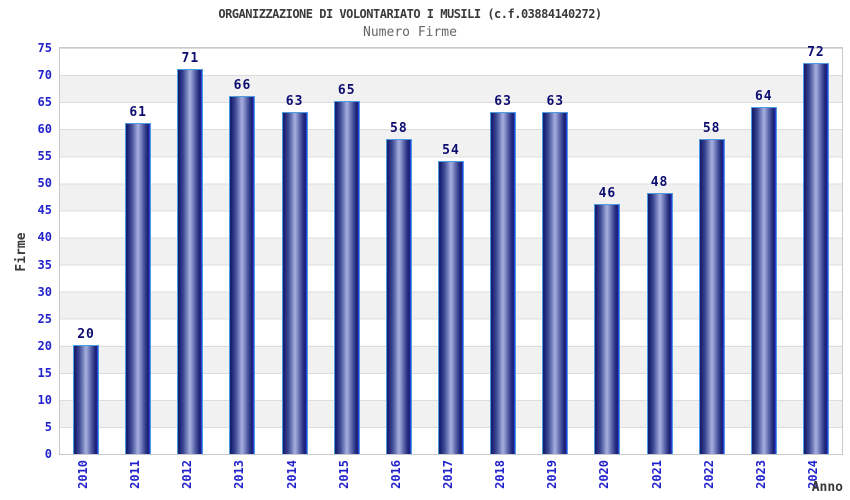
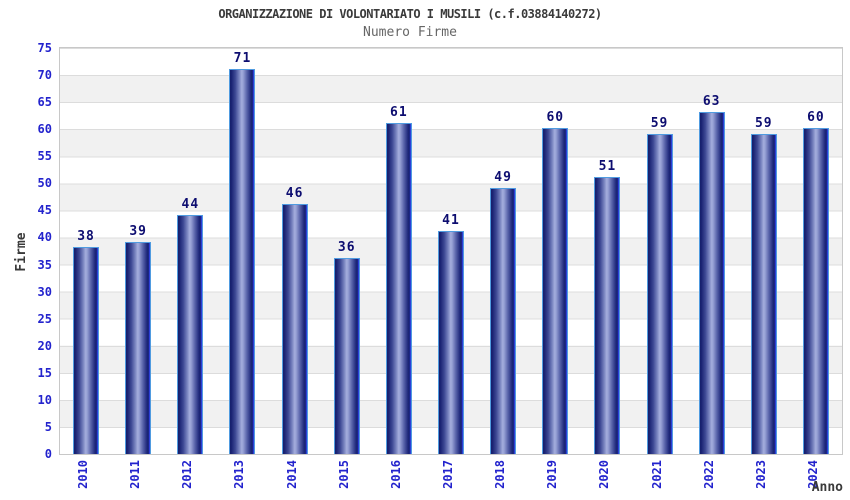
2010: 20 -> 38
2011: 61 -> 39
2012: 71 -> 44
2013: 66 -> 71
2014: 63 -> 46
2015: 65 -> 36
2016: 58 -> 61
2017: 54 -> 41
2018: 63 -> 49
2019: 63 -> 60
2020: 46 -> 51
2021: 48 -> 59
2022: 58 -> 63
2023: 64 -> 59
2024: 72 -> 60
